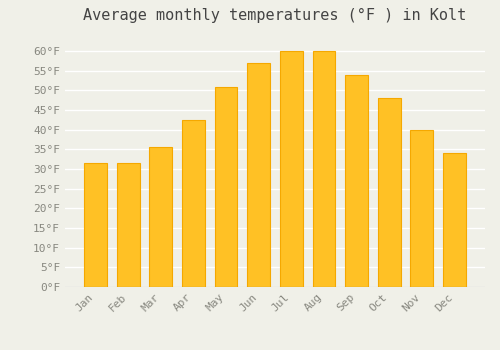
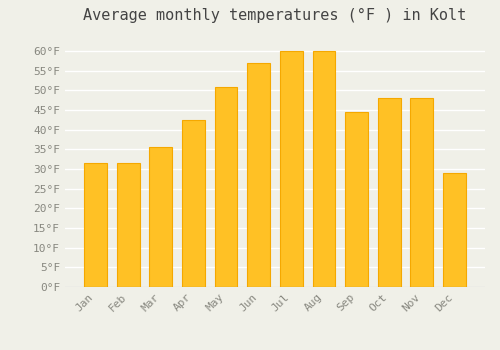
Sep: 54.0°F -> 44.5°F
Nov: 40.0°F -> 48.0°F
Dec: 34.0°F -> 29.0°F
